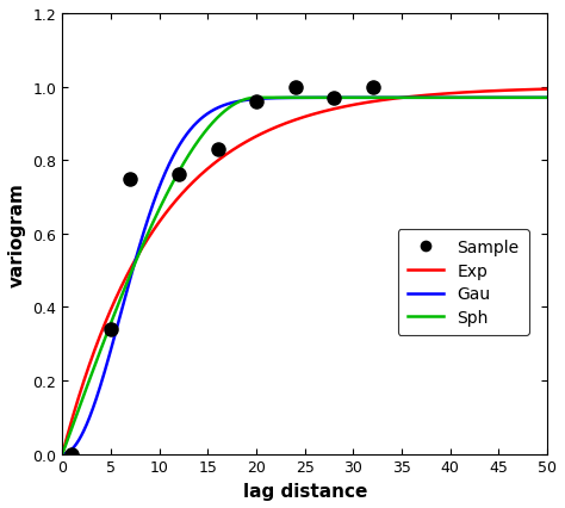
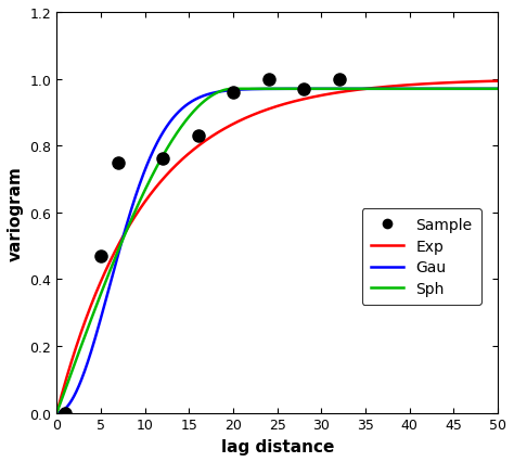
Sample/5: 0.34 -> 0.47
